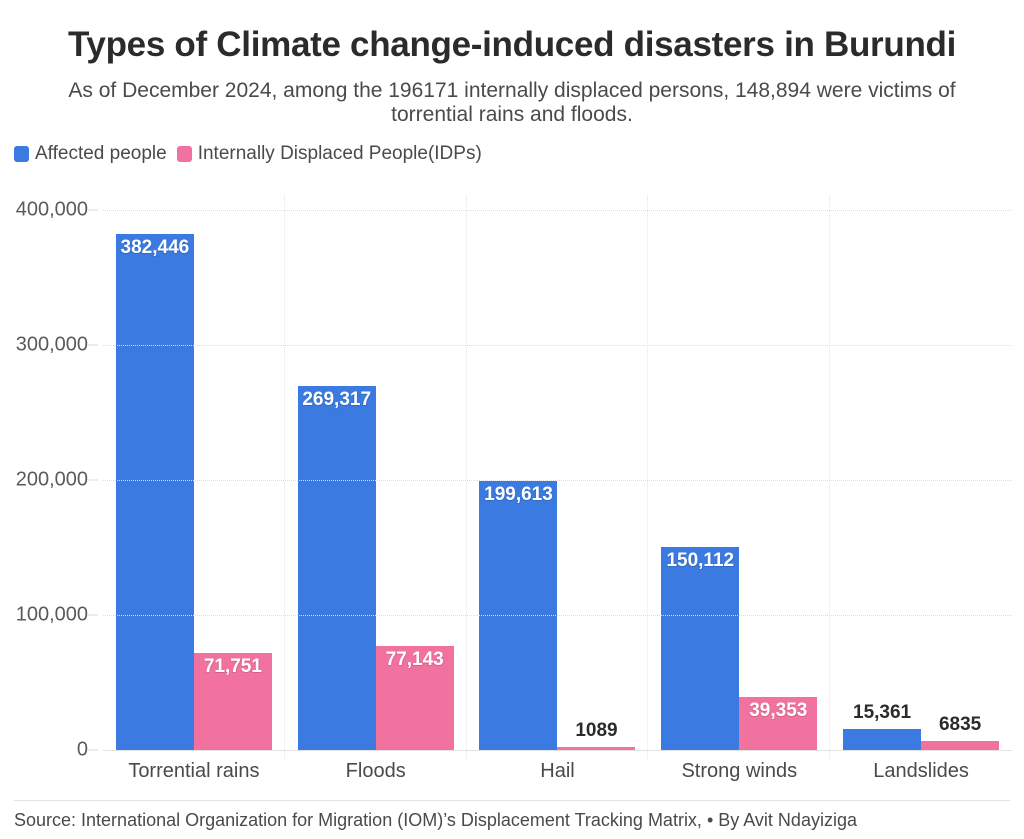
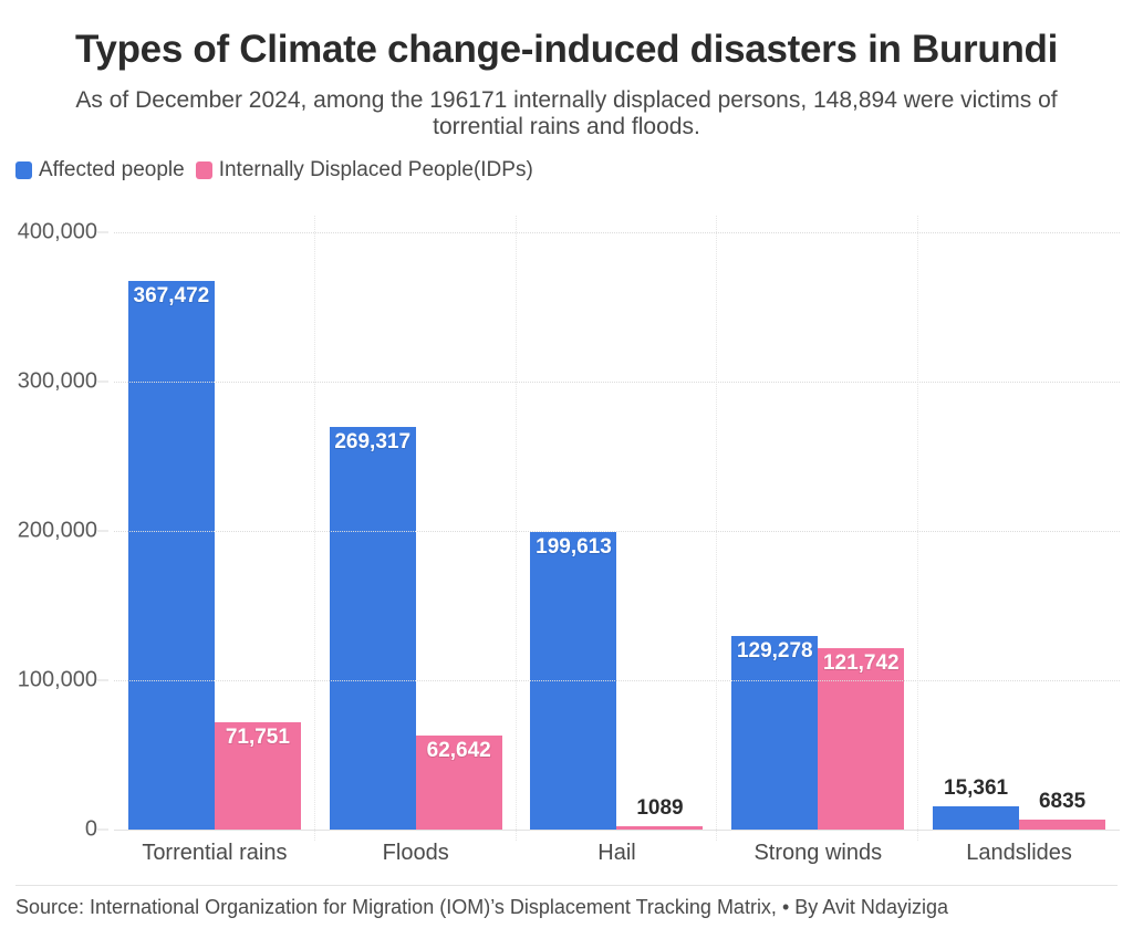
Affected people/Torrential rains: 382,446 -> 367,472
Internally Displaced People(IDPs)/Floods: 77,143 -> 62,642
Affected people/Strong winds: 150,112 -> 129,278
Internally Displaced People(IDPs)/Strong winds: 39,353 -> 121,742
